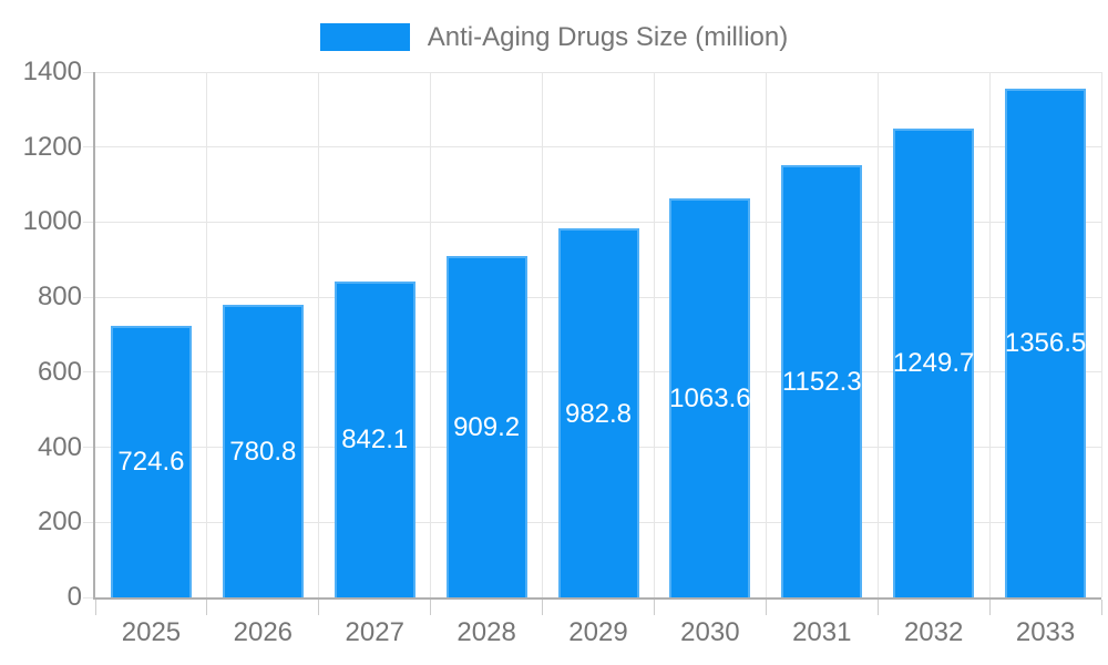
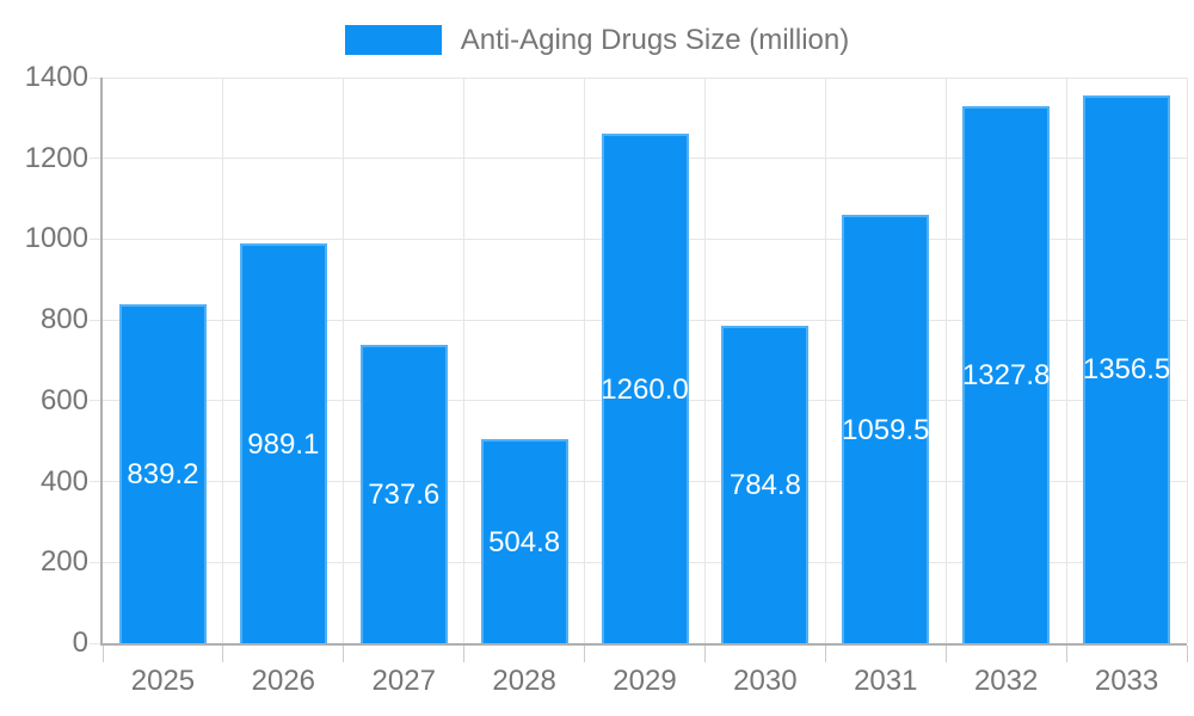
2025: 724.6 -> 839.2
2026: 780.8 -> 989.1
2027: 842.1 -> 737.6
2028: 909.2 -> 504.8
2029: 982.8 -> 1260.0
2030: 1063.6 -> 784.8
2031: 1152.3 -> 1059.5
2032: 1249.7 -> 1327.8
